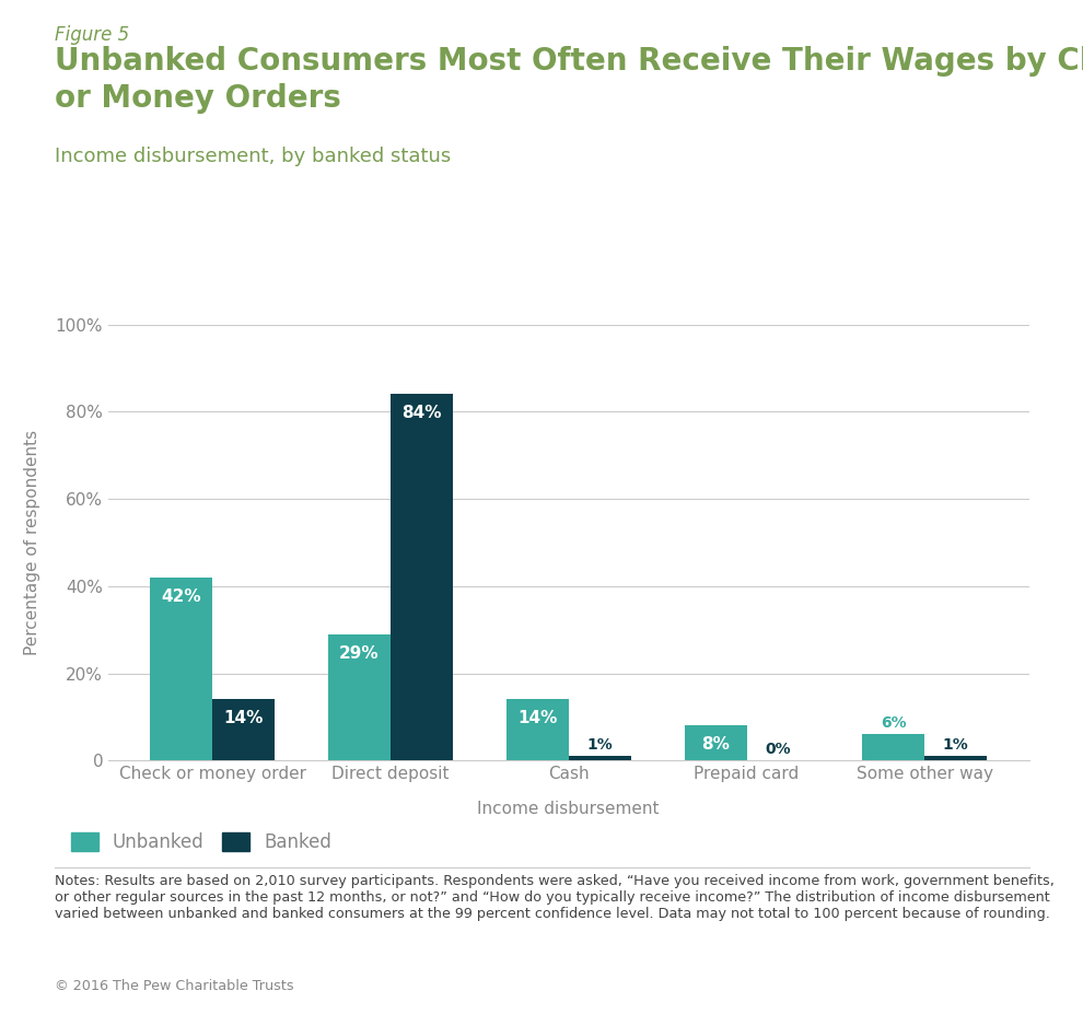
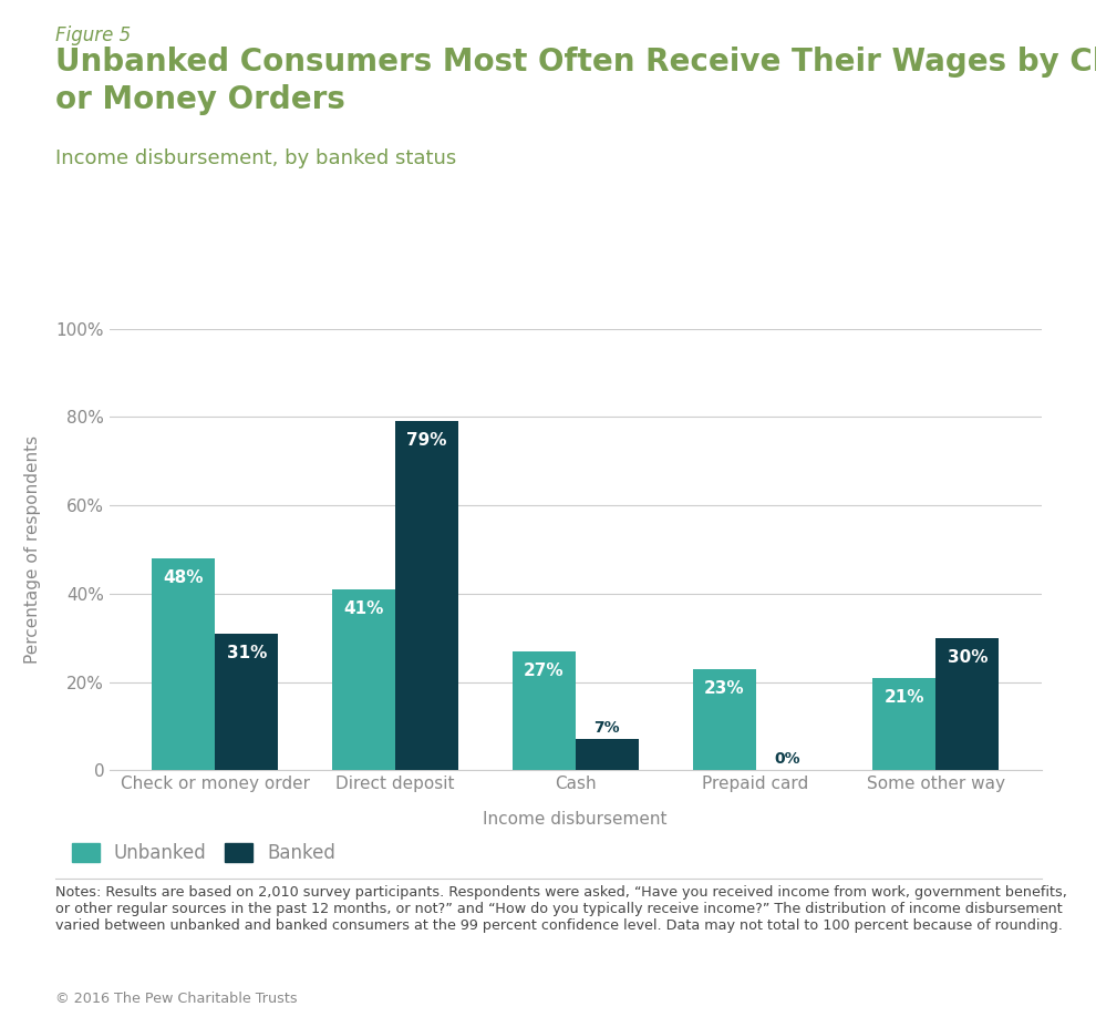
Unbanked/Check or money order: 42% -> 48%
Banked/Check or money order: 14% -> 31%
Unbanked/Direct deposit: 29% -> 41%
Banked/Direct deposit: 84% -> 79%
Unbanked/Cash: 14% -> 27%
Banked/Cash: 1% -> 7%
Unbanked/Prepaid card: 8% -> 23%
Unbanked/Some other way: 6% -> 21%
Banked/Some other way: 1% -> 30%
